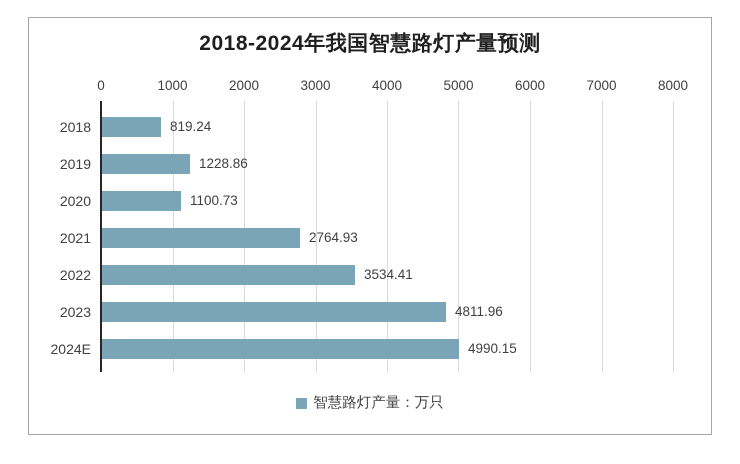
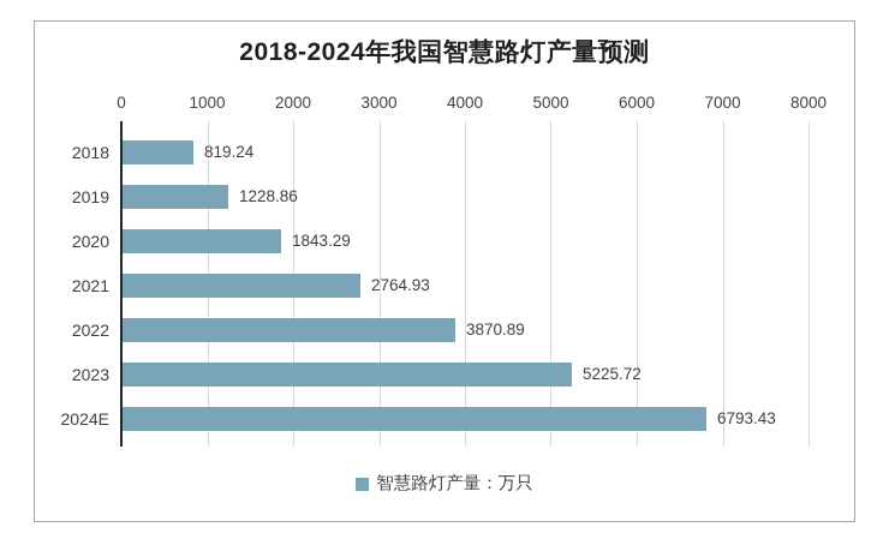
2020: 1100.73 -> 1843.29
2022: 3534.41 -> 3870.89
2023: 4811.96 -> 5225.72
2024E: 4990.15 -> 6793.43
